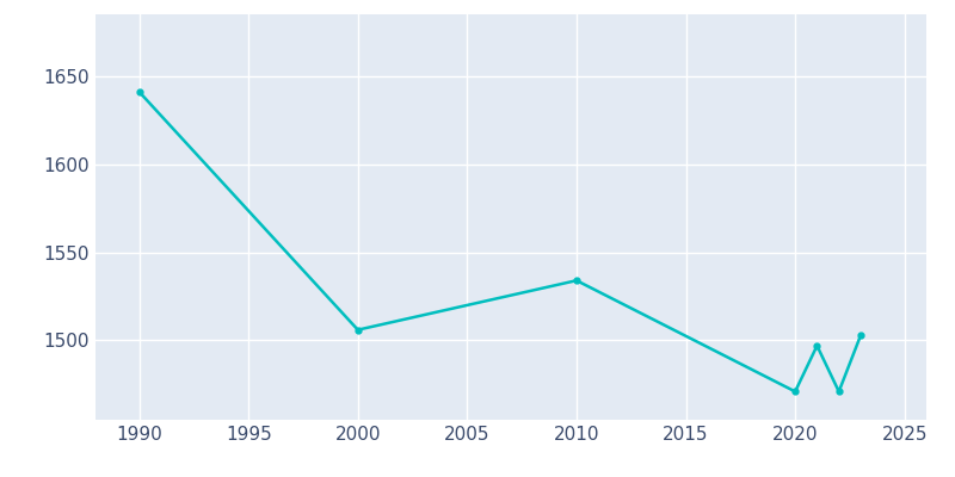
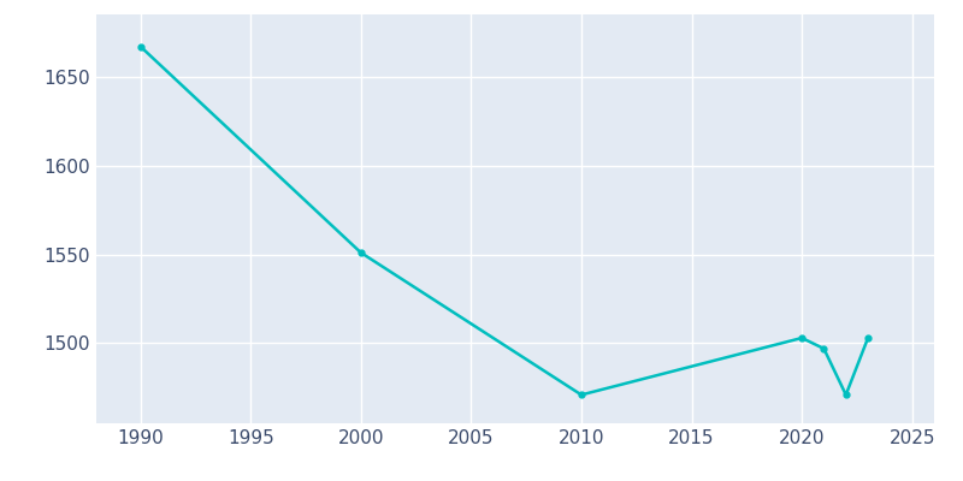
1990: 1641 -> 1667
2000: 1506 -> 1551
2010: 1534 -> 1471
2020: 1471 -> 1503
